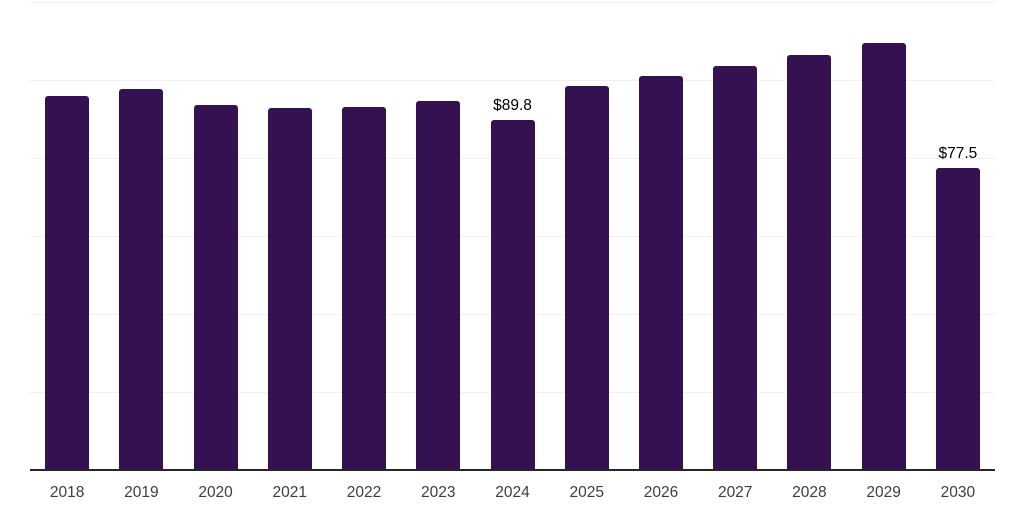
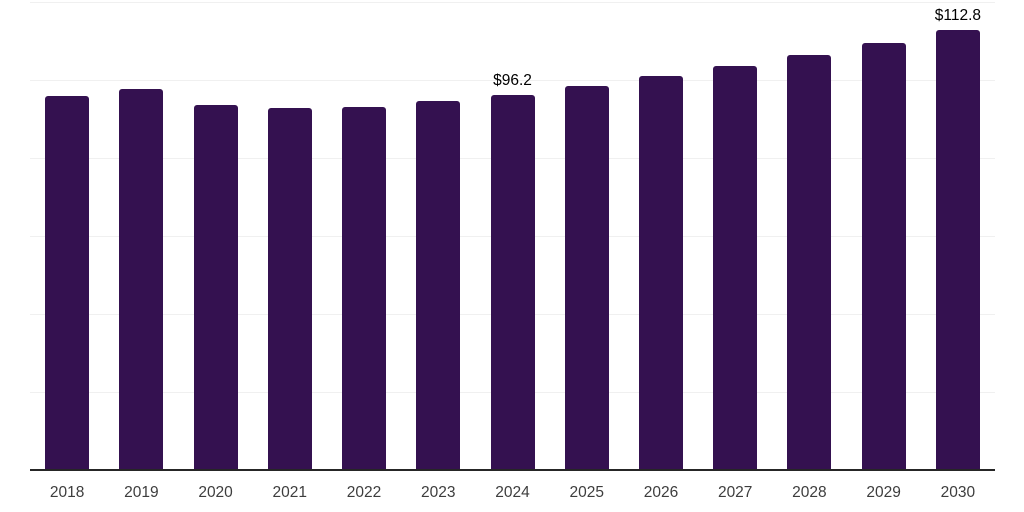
2024: $89.8 -> $96.2
2030: $77.5 -> $112.8
